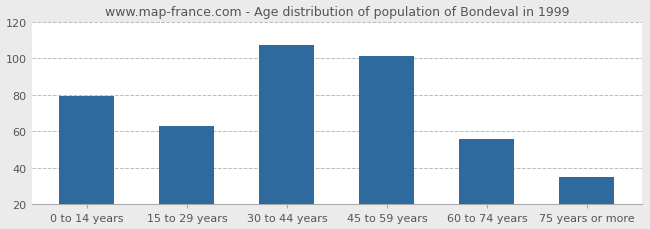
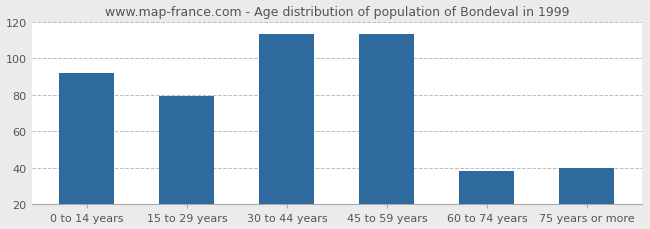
0 to 14 years: 79 -> 92
15 to 29 years: 63 -> 79
30 to 44 years: 107 -> 113
45 to 59 years: 101 -> 113
60 to 74 years: 56 -> 38
75 years or more: 35 -> 40
